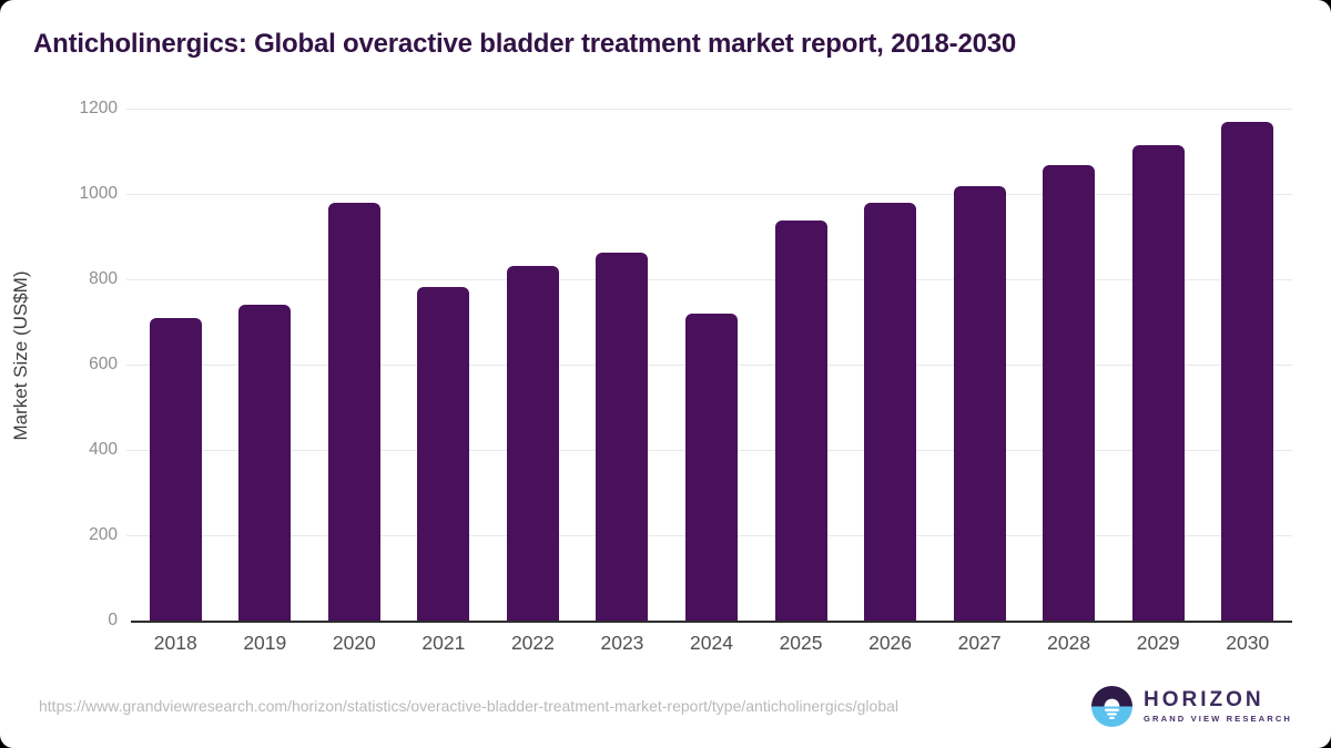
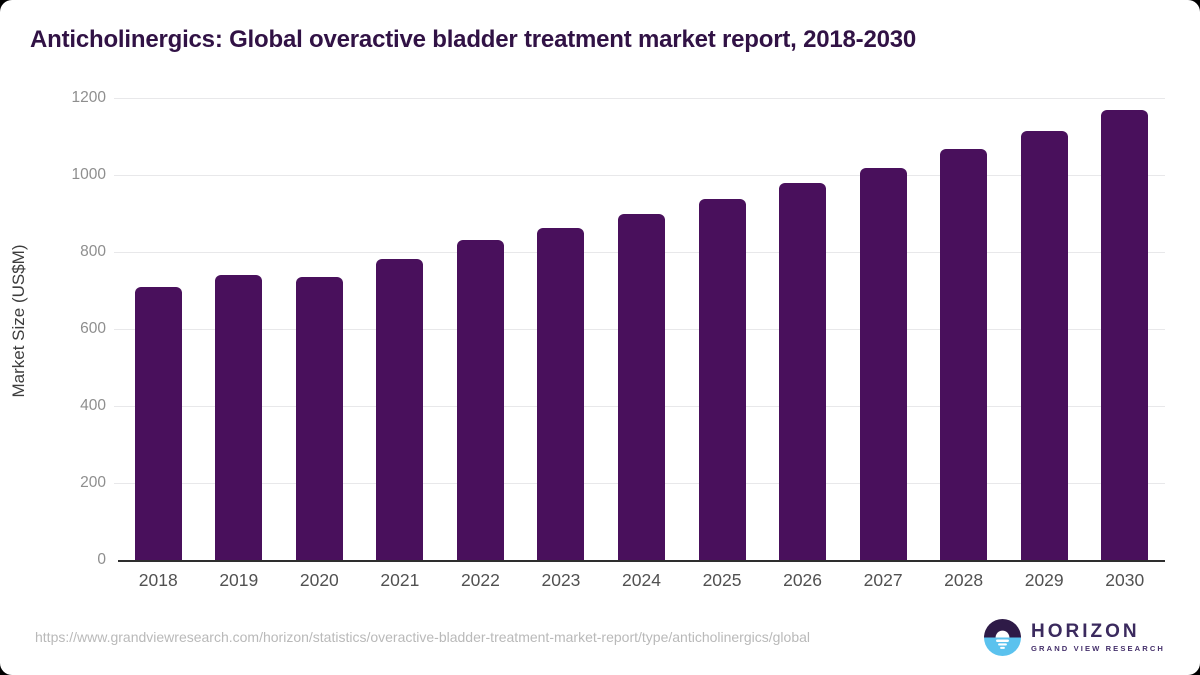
2020: 980 -> 740
2024: 720 -> 900
